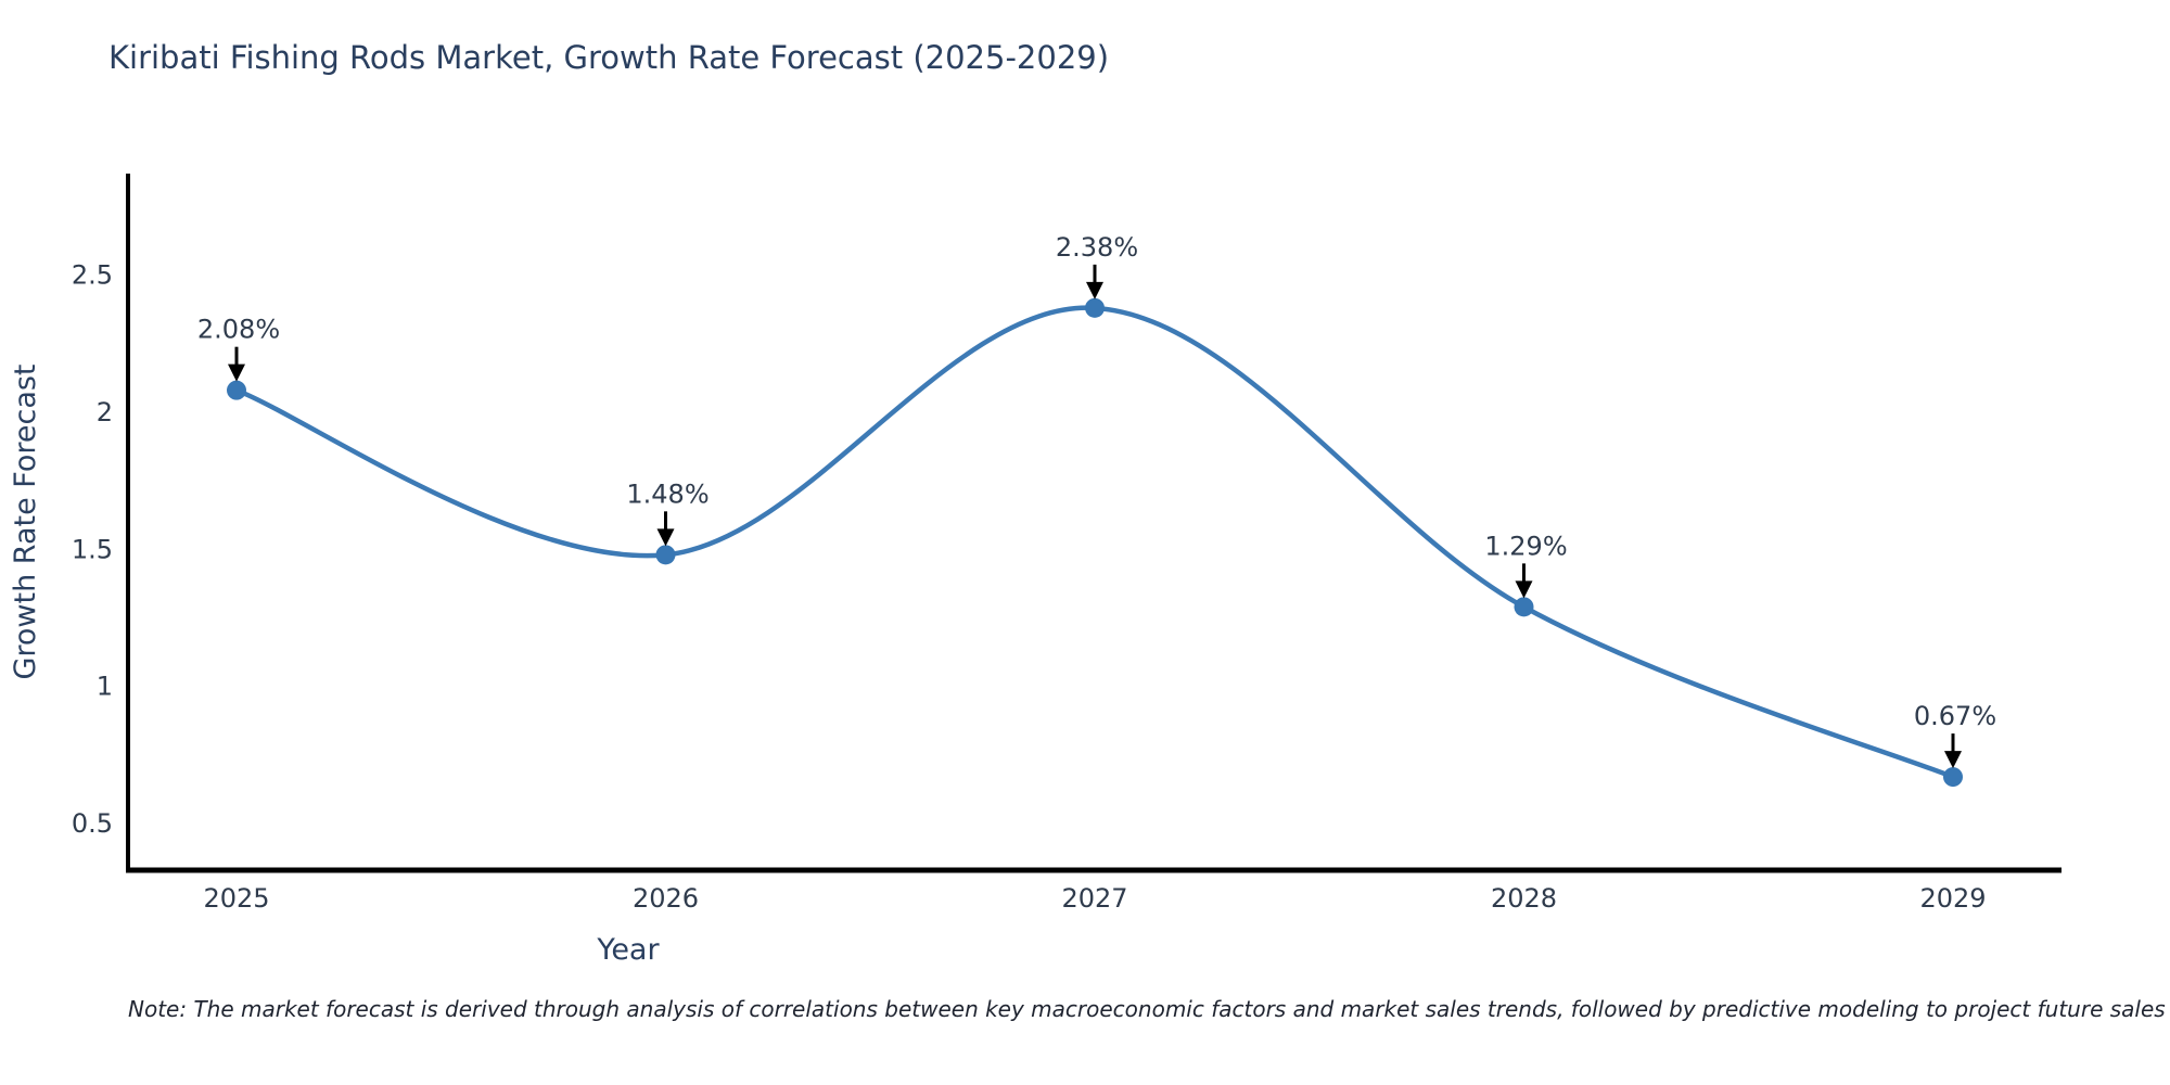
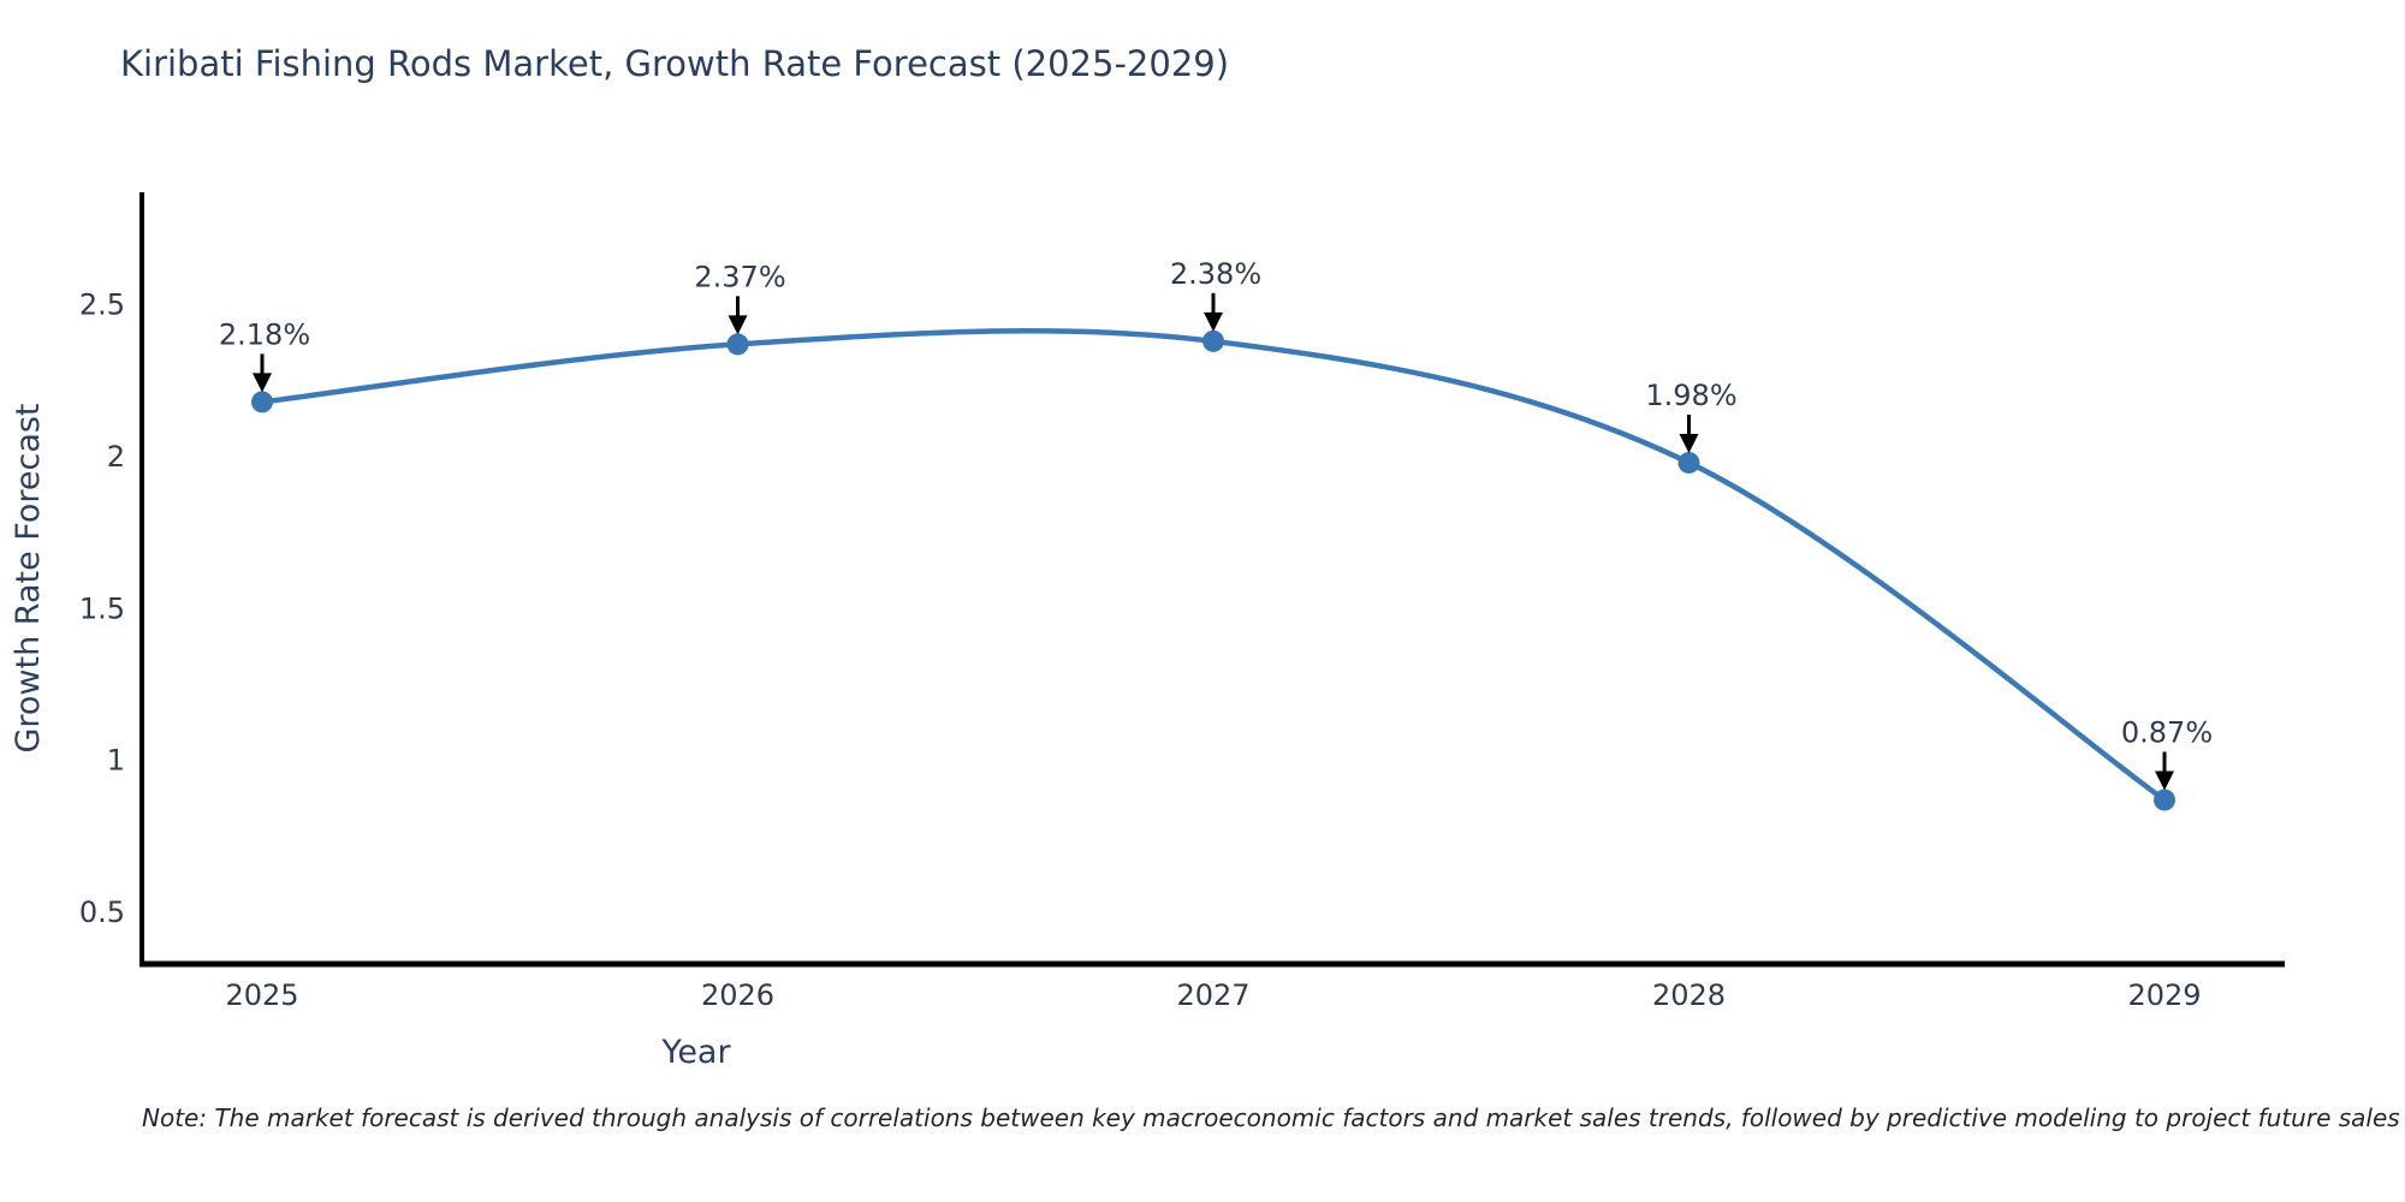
2025: 2.08% -> 2.18%
2026: 1.48% -> 2.37%
2028: 1.29% -> 1.98%
2029: 0.67% -> 0.87%
